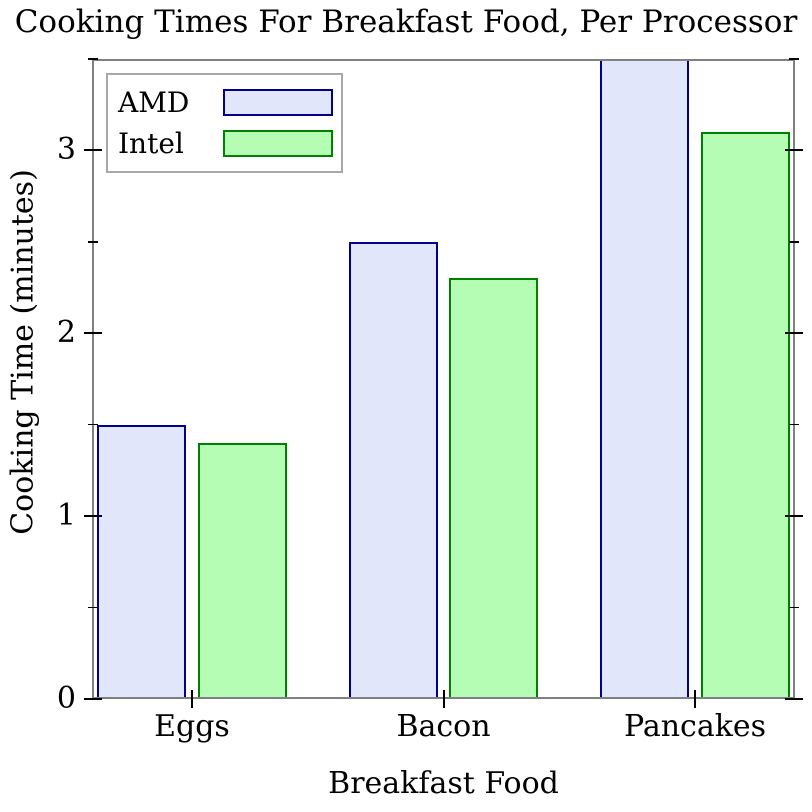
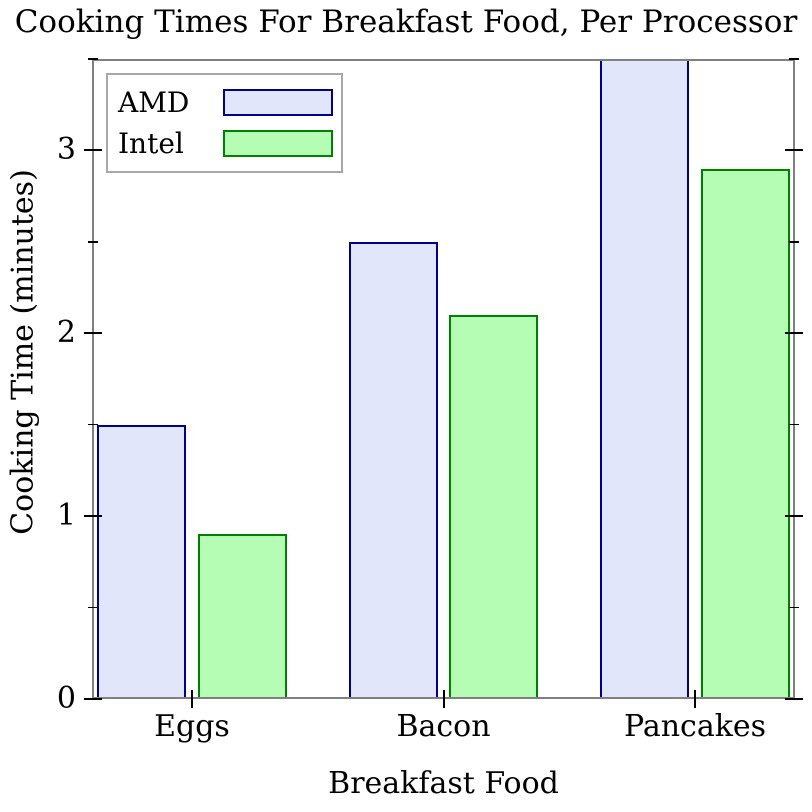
Intel/Eggs: 1.4 -> 0.9
Intel/Bacon: 2.3 -> 2.1
Intel/Pancakes: 3.1 -> 2.9
